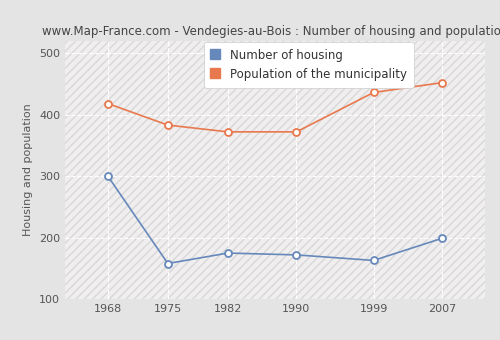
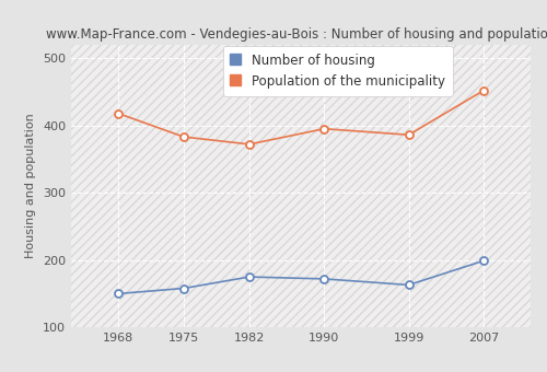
Number of housing/1968: 300 -> 150
Population of the municipality/1990: 372 -> 395
Population of the municipality/1999: 436 -> 386
